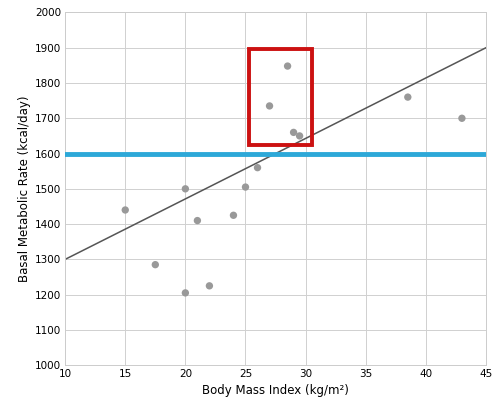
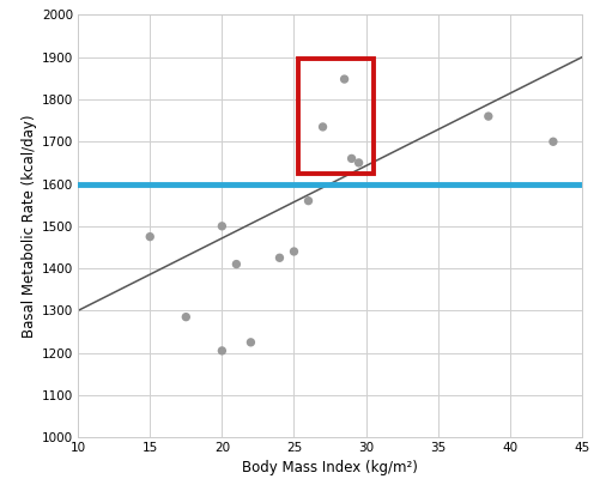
15: 1440 -> 1475
25: 1505 -> 1440
